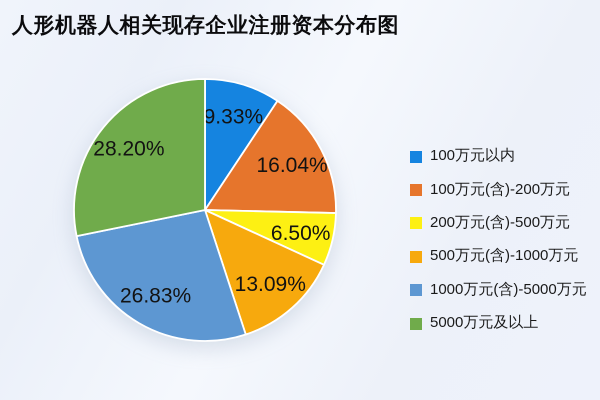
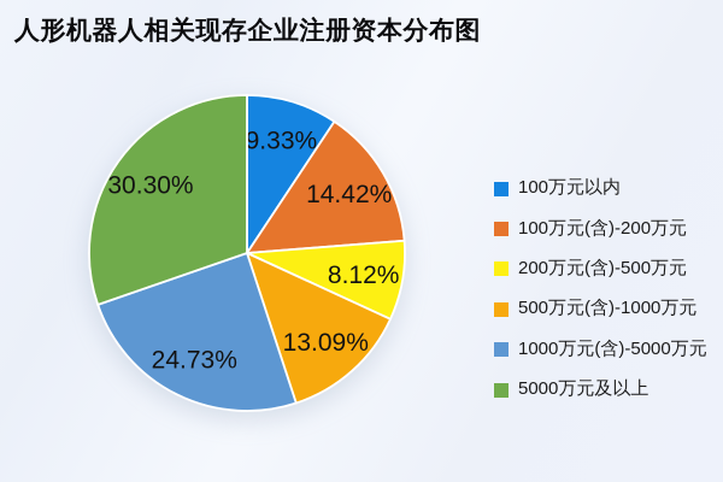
100万元(含)-200万元: 16.04% -> 14.42%
200万元(含)-500万元: 6.50% -> 8.12%
1000万元(含)-5000万元: 26.83% -> 24.73%
5000万元及以上: 28.20% -> 30.30%
